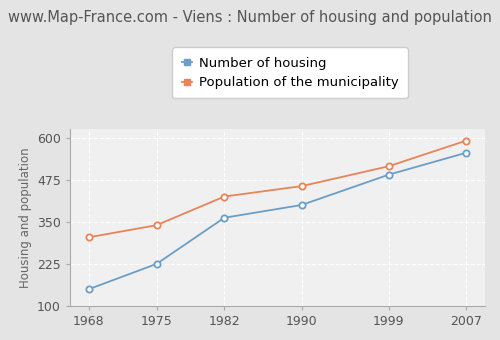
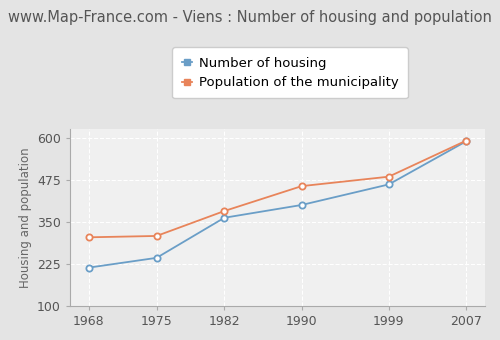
Number of housing/1968: 150 -> 214
Number of housing/1975: 225 -> 243
Population of the municipality/1975: 340 -> 308
Population of the municipality/1982: 425 -> 382
Number of housing/1999: 490 -> 461
Population of the municipality/1999: 515 -> 484
Number of housing/2007: 555 -> 589
